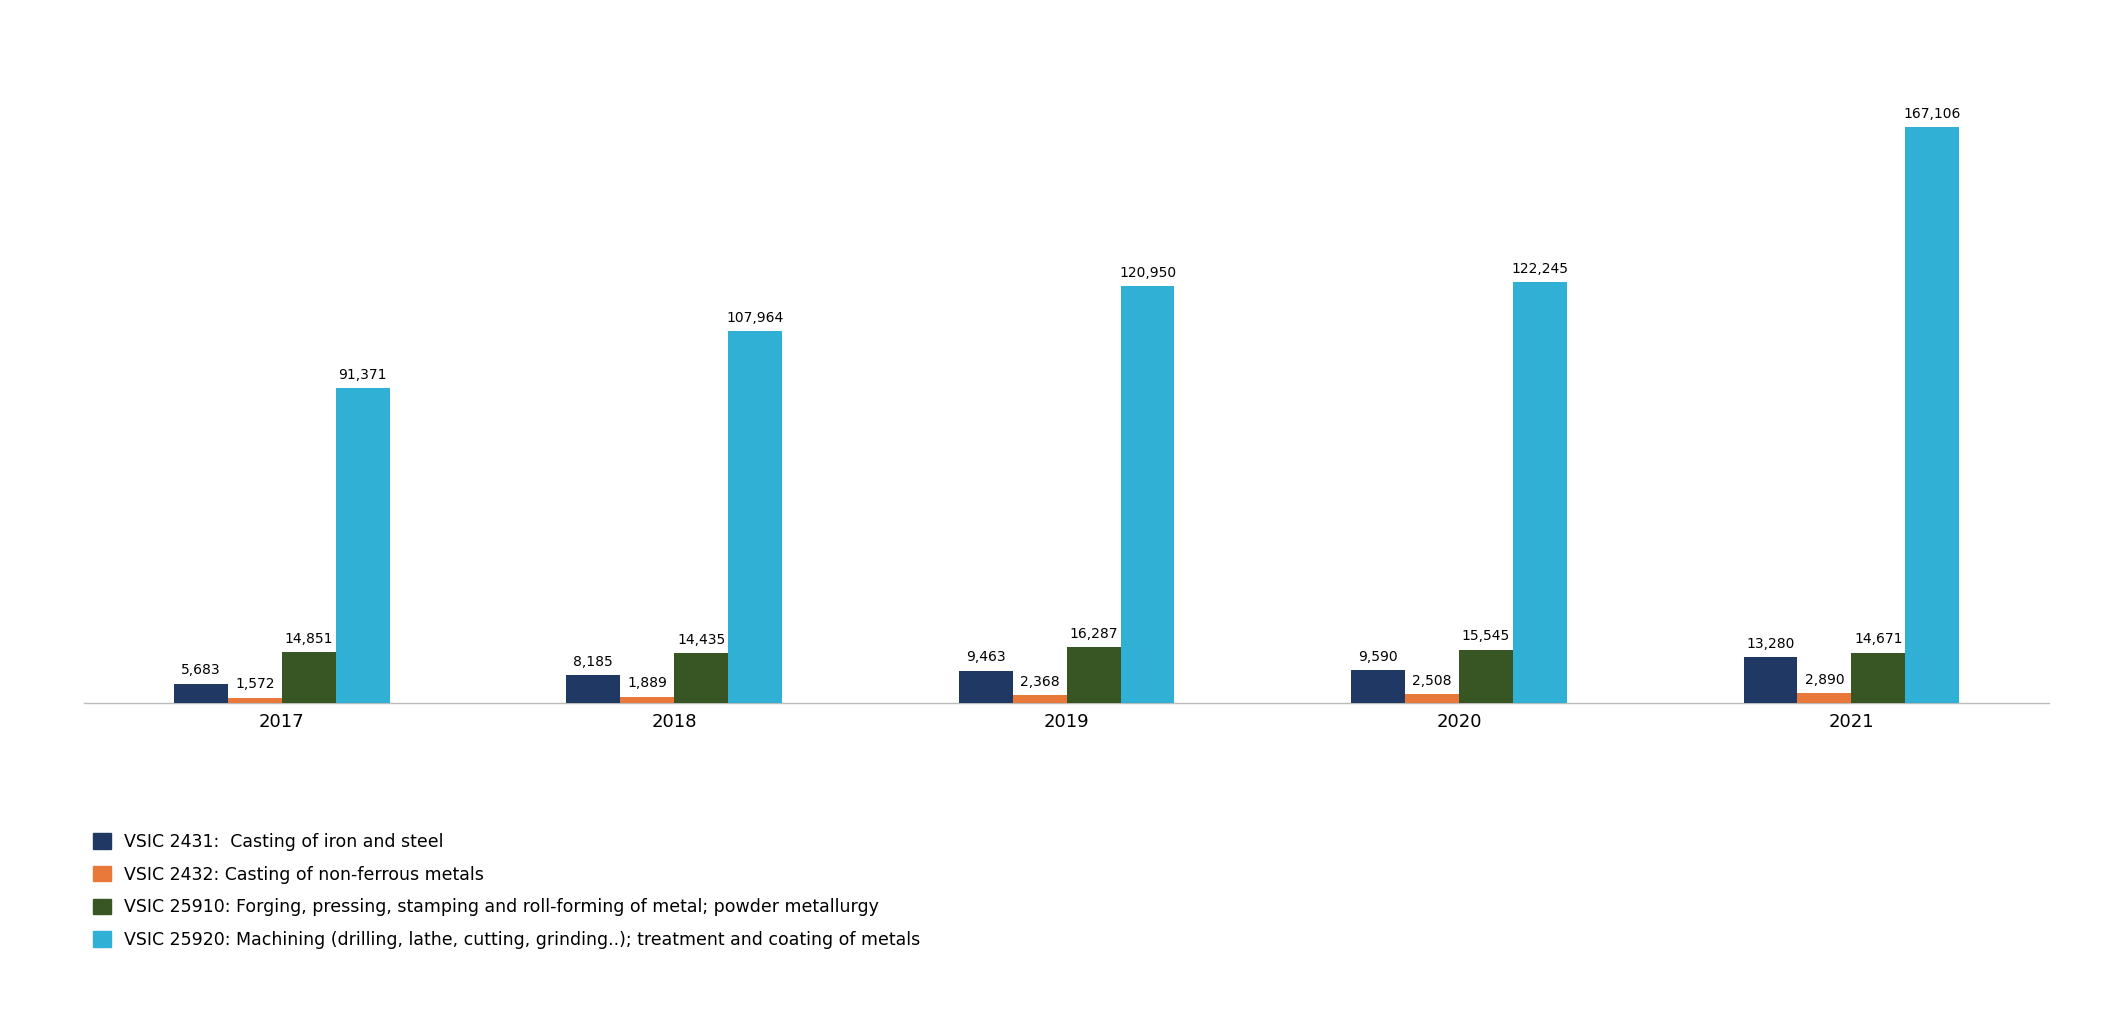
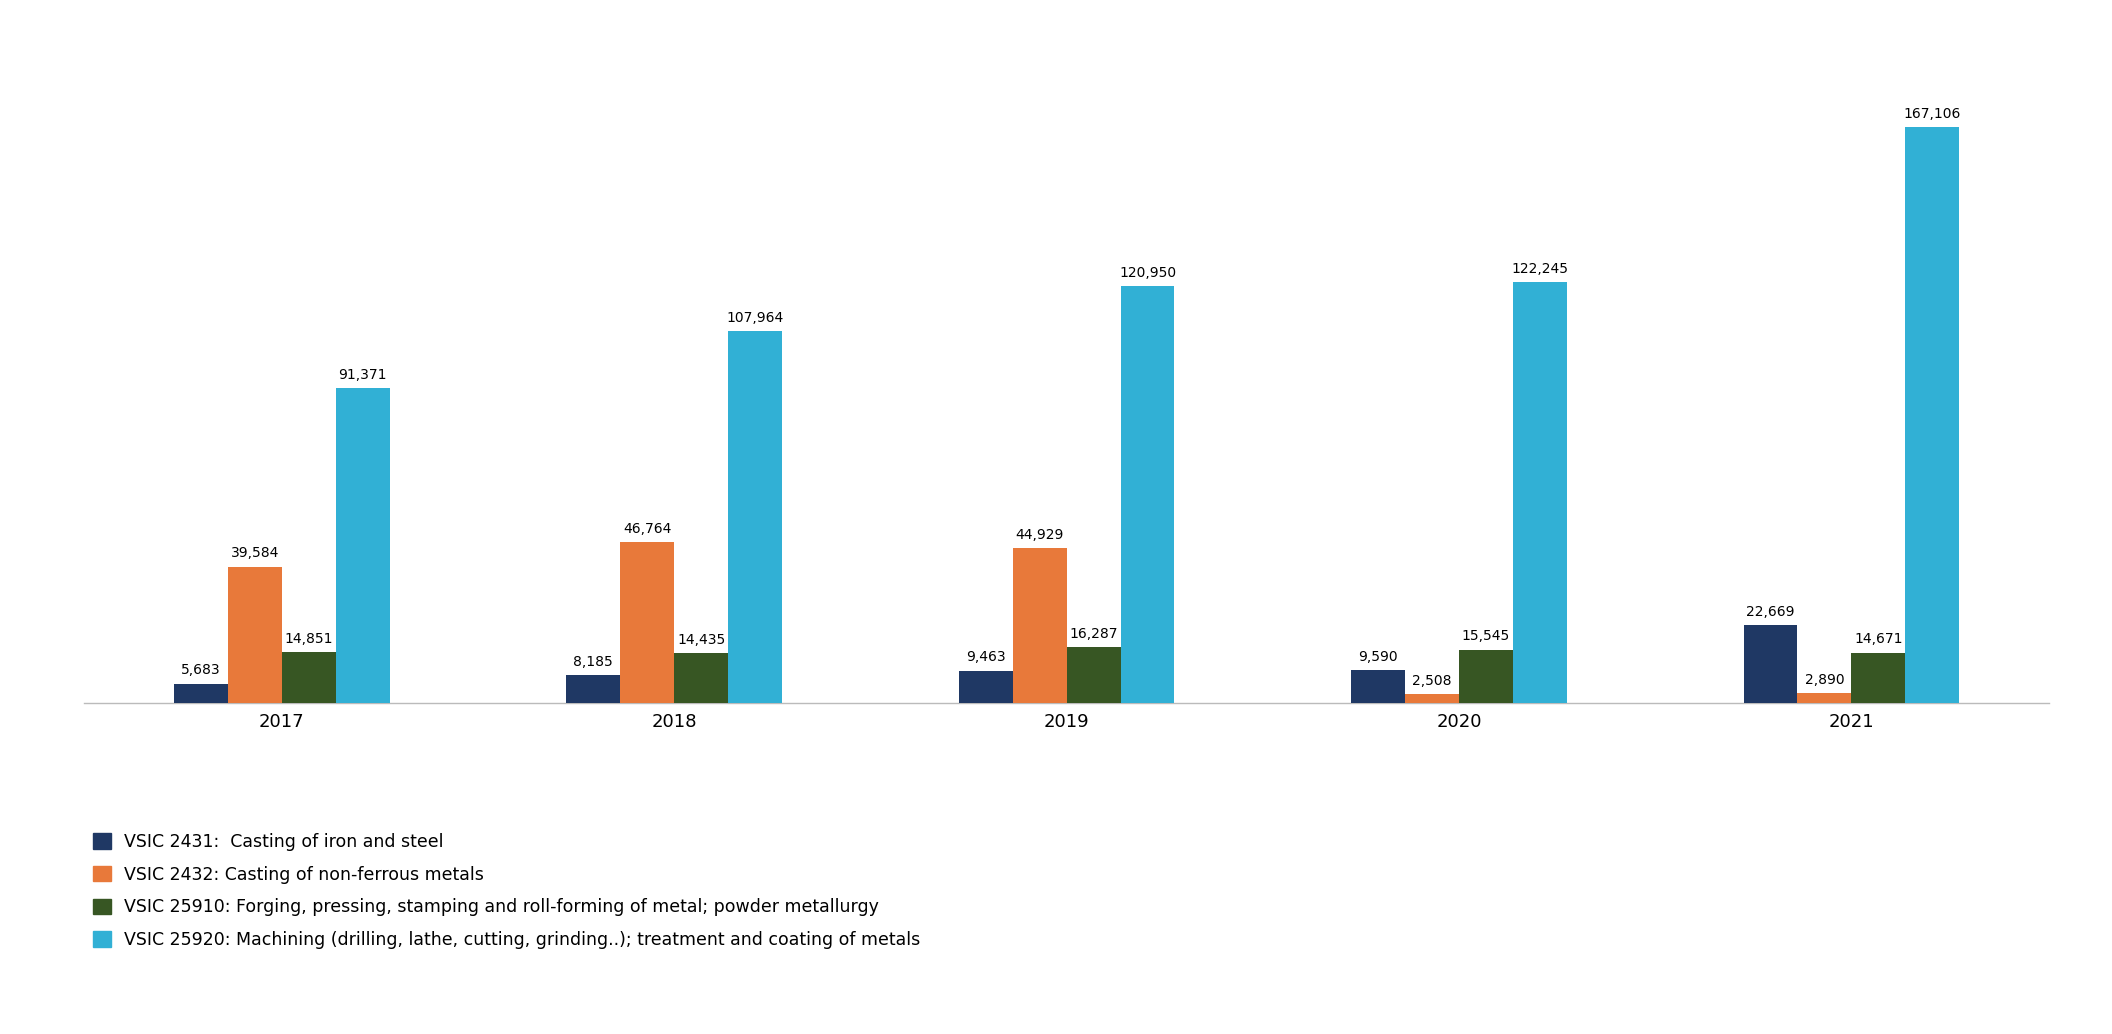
VSIC 2432: Casting of non-ferrous metals/2017: 1,572 -> 39,584
VSIC 2432: Casting of non-ferrous metals/2018: 1,889 -> 46,764
VSIC 2432: Casting of non-ferrous metals/2019: 2,368 -> 44,929
VSIC 2431: Casting of iron and steel/2021: 13,280 -> 22,669
